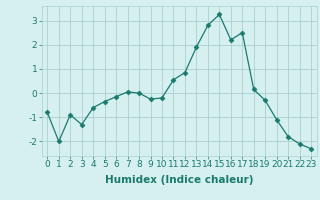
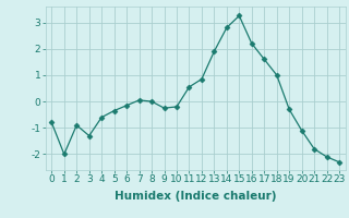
17: 2.50 -> 1.60
18: 0.15 -> 1.00
